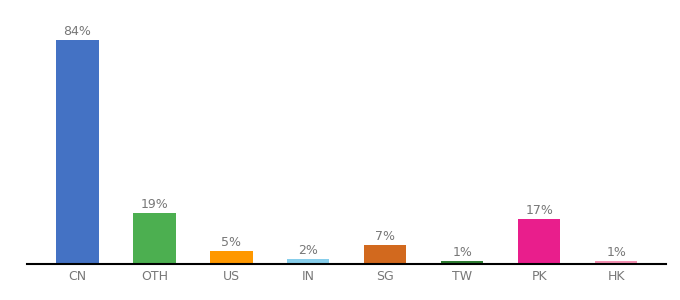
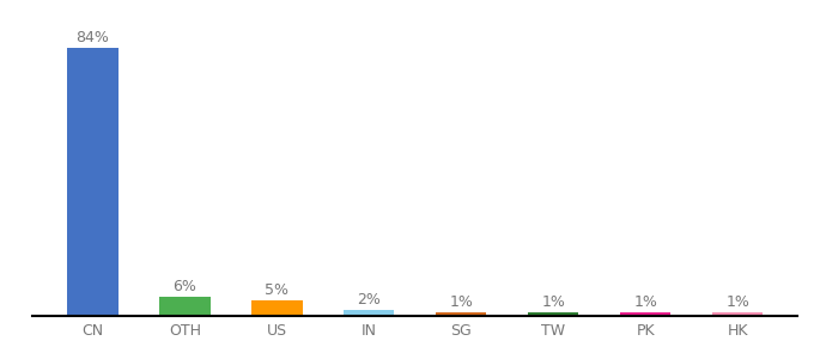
OTH: 19% -> 6%
SG: 7% -> 1%
PK: 17% -> 1%
